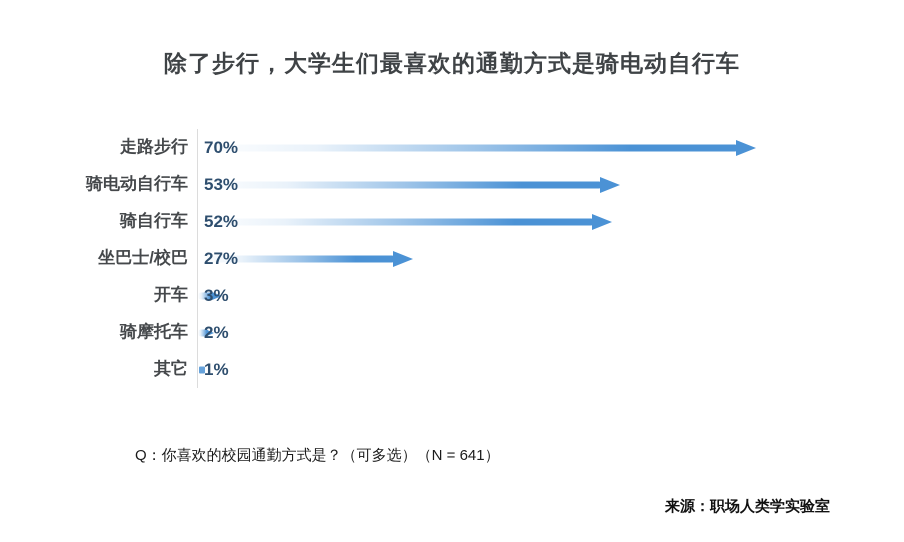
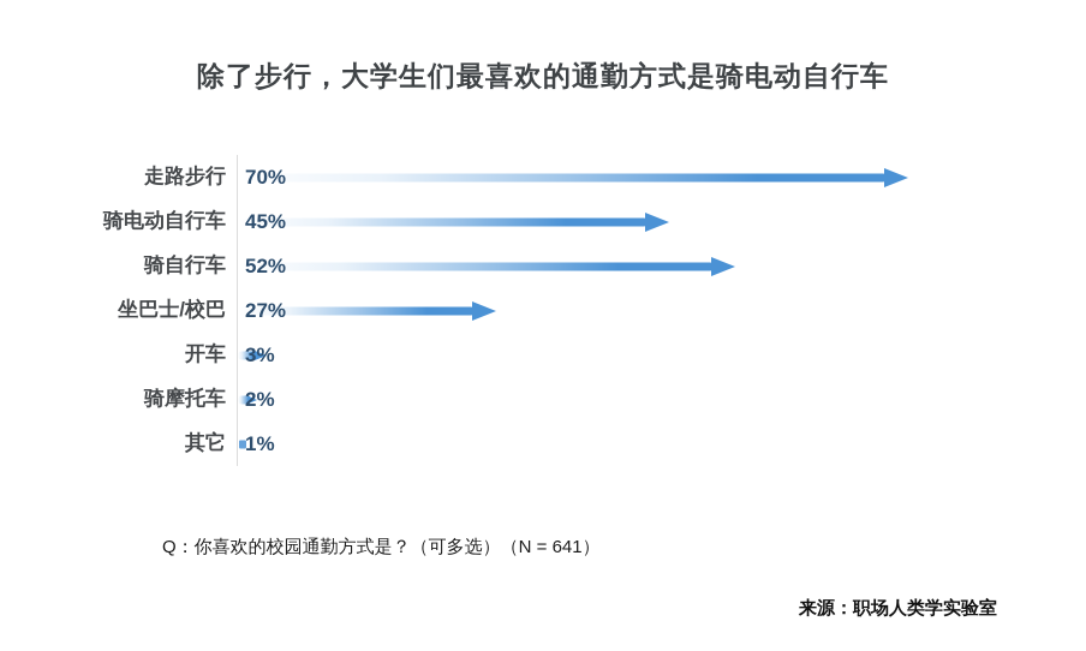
骑电动自行车: 53% -> 45%
